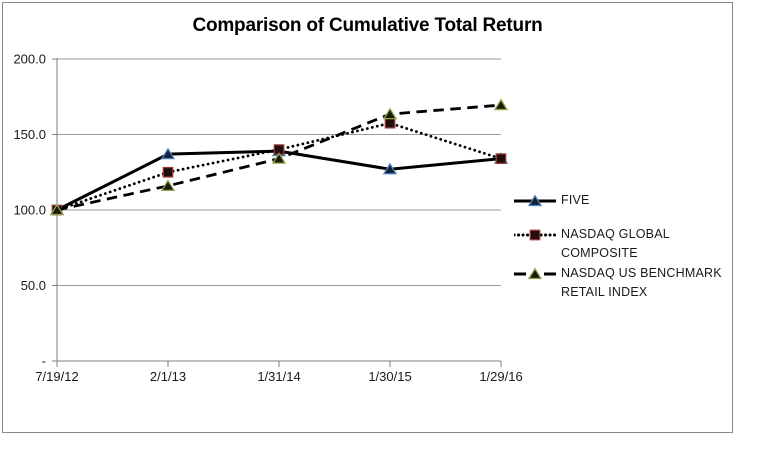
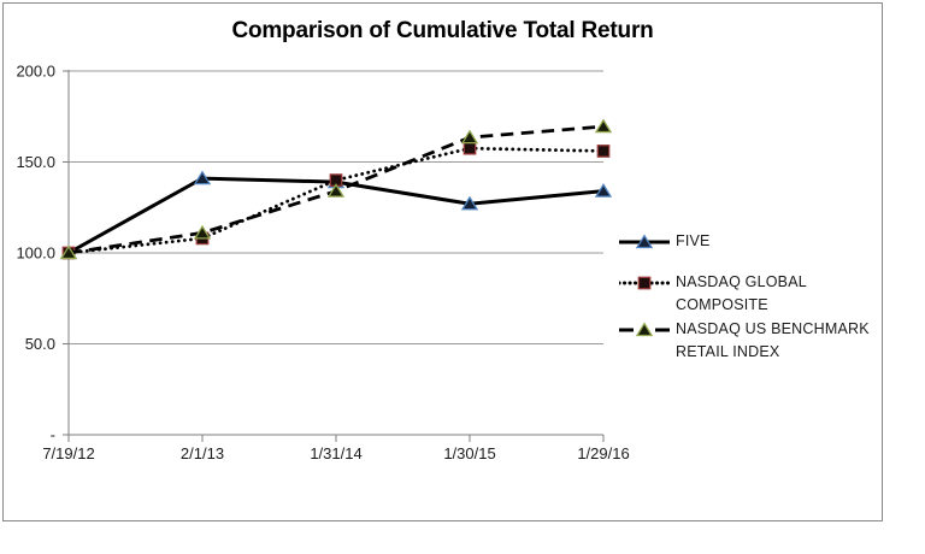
FIVE/2/1/13: 137 -> 141
NASDAQ GLOBAL COMPOSITE/2/1/13: 125 -> 108
NASDAQ US BENCHMARK RETAIL INDEX/2/1/13: 116 -> 111
NASDAQ GLOBAL COMPOSITE/1/29/16: 134 -> 156
